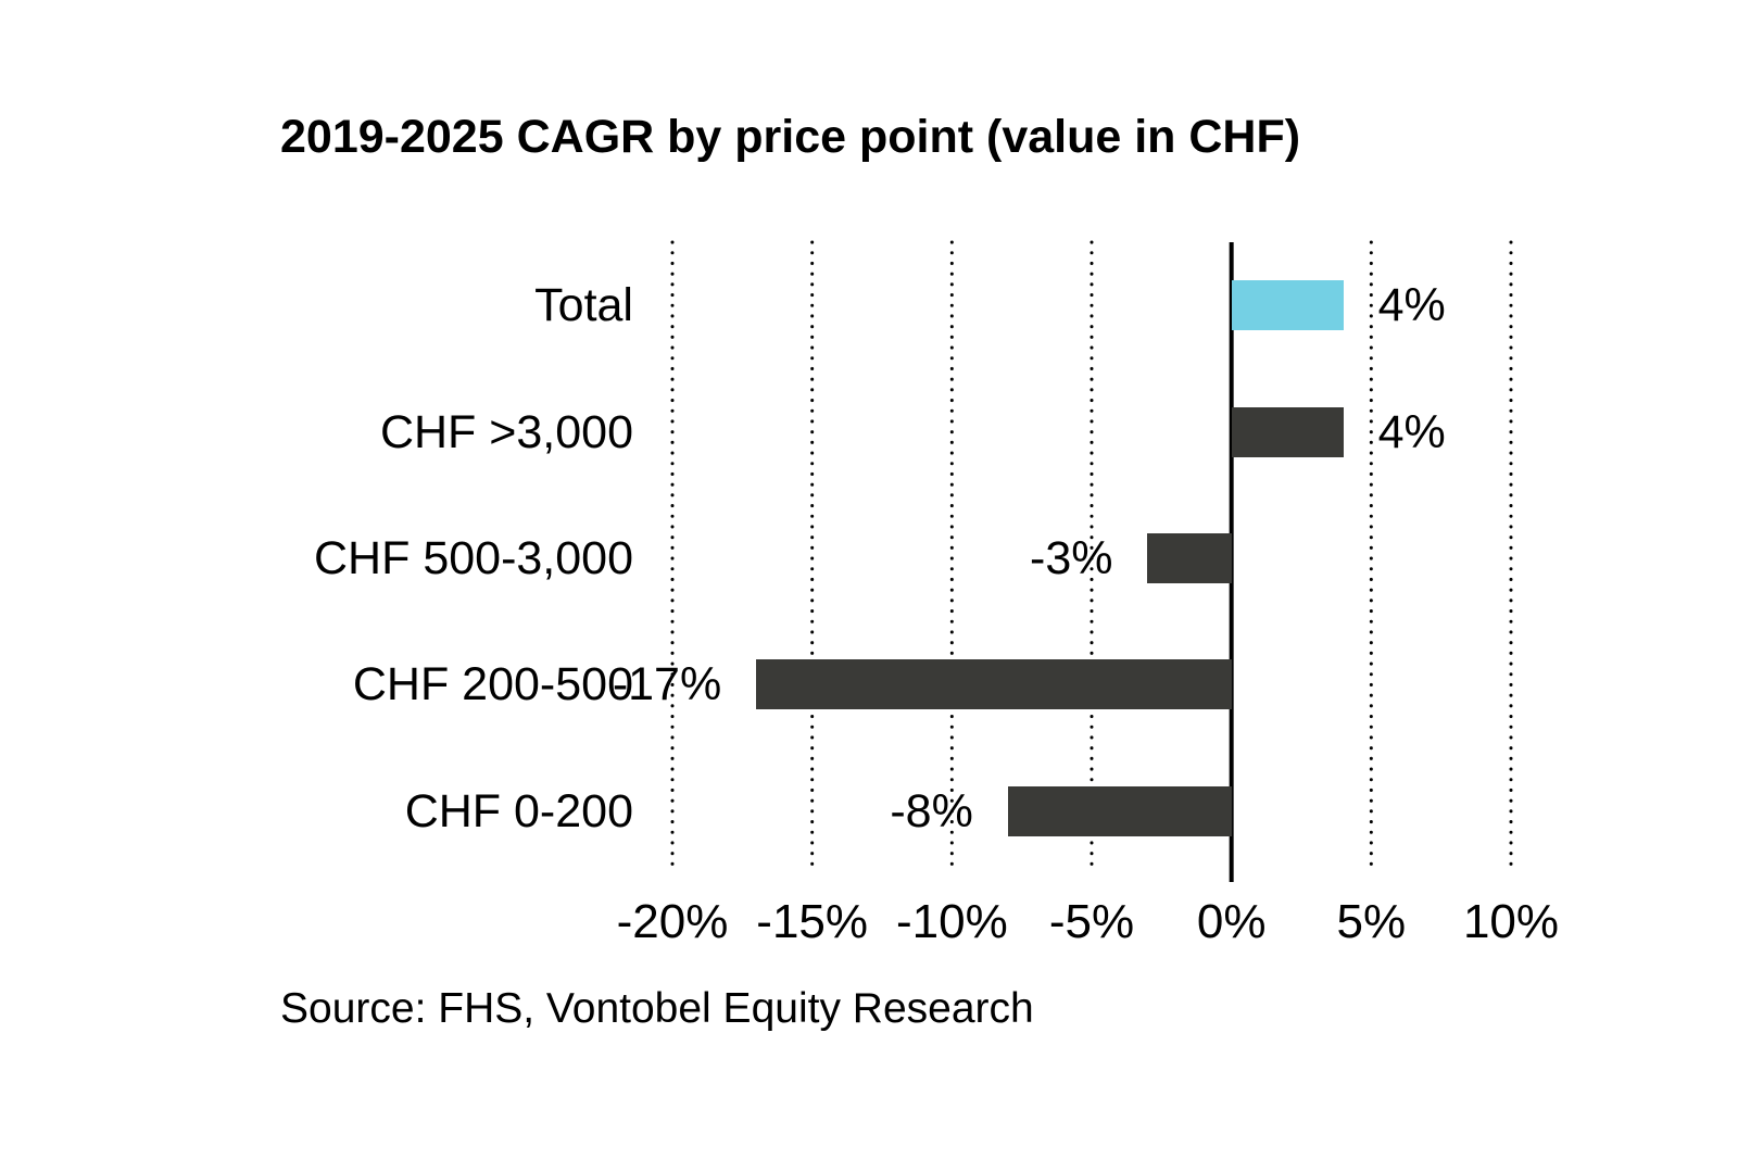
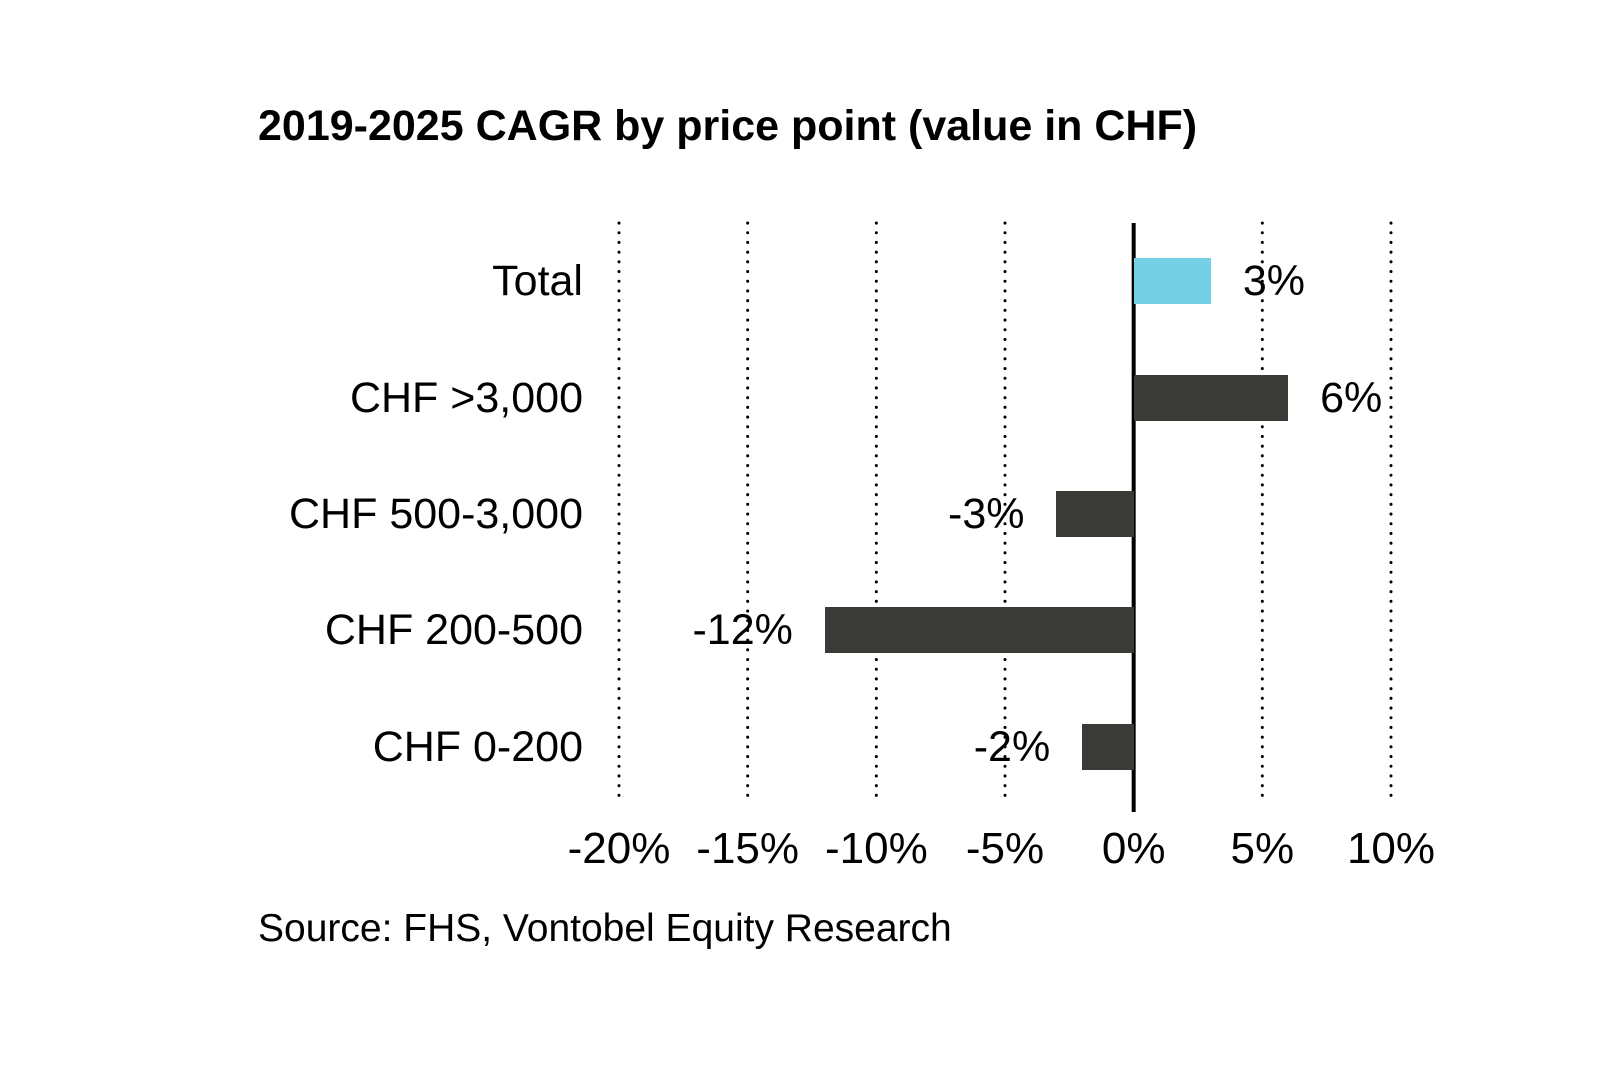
Total: 4% -> 3%
CHF >3,000: 4% -> 6%
CHF 200-500: -17% -> -12%
CHF 0-200: -8% -> -2%
